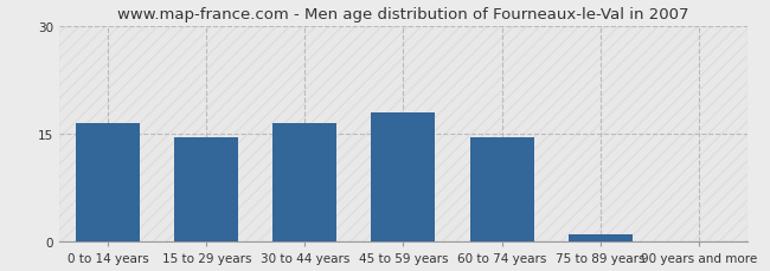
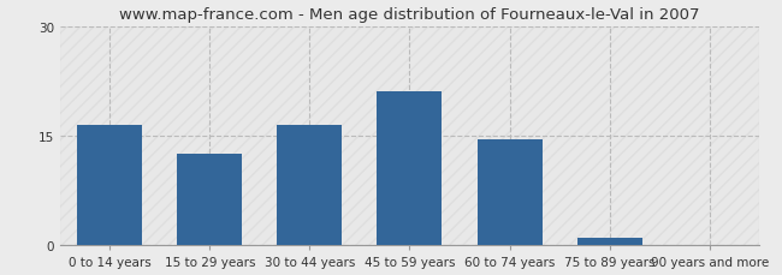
15 to 29 years: 14.5 -> 12.6
45 to 59 years: 18.0 -> 21.0
